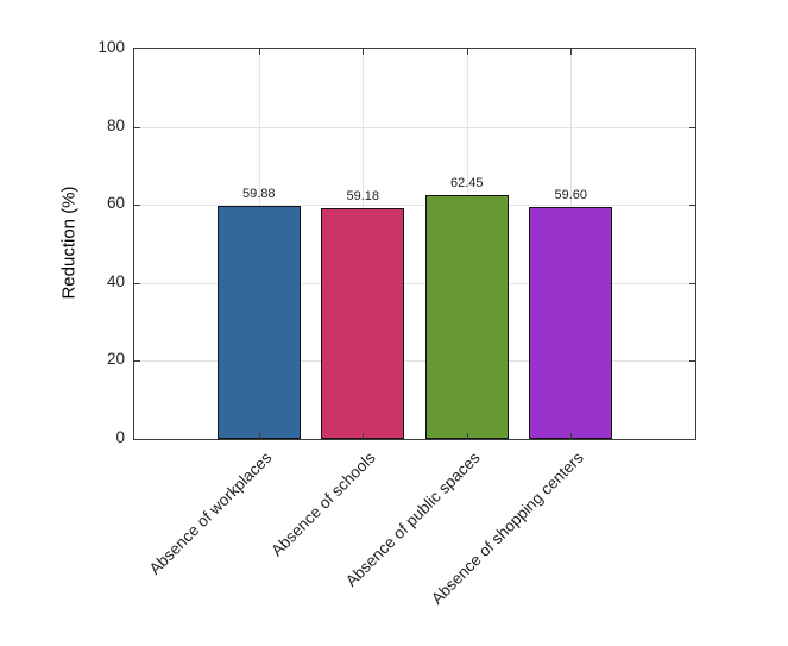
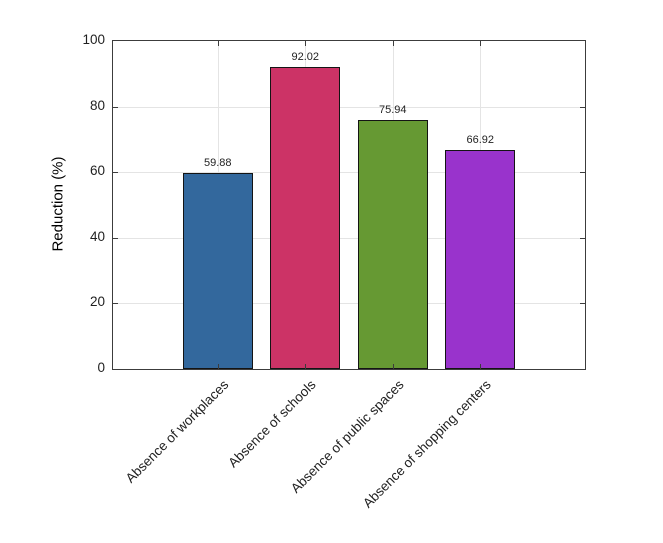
Absence of schools: 59.18 -> 92.02
Absence of public spaces: 62.45 -> 75.94
Absence of shopping centers: 59.60 -> 66.92
